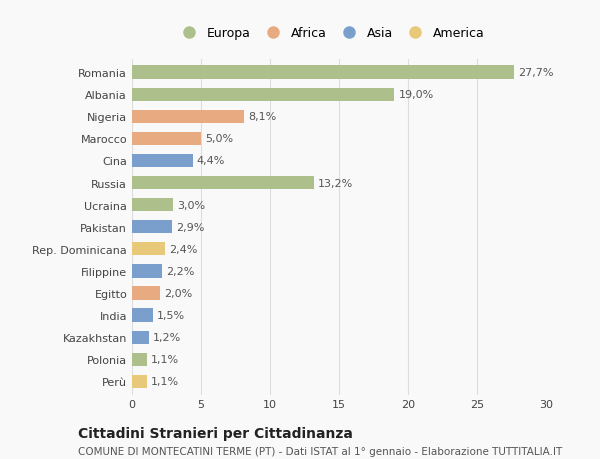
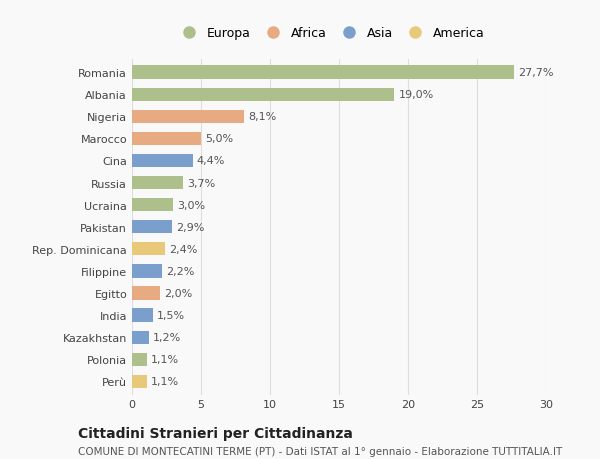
Russia: 13,2% -> 3,7%
